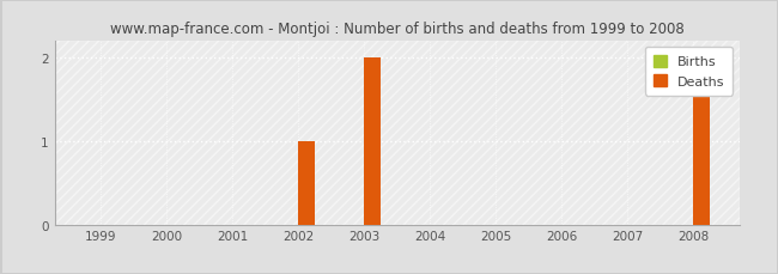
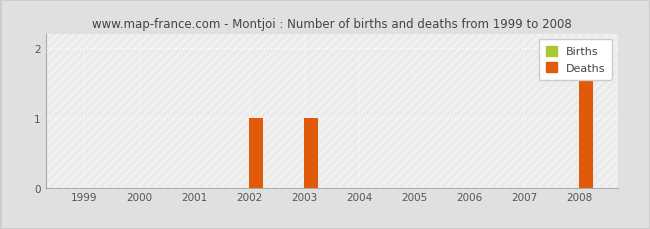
Deaths/2003: 2 -> 1
